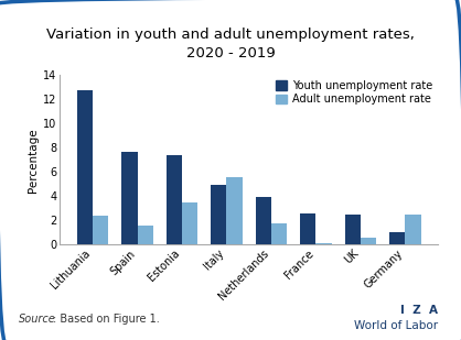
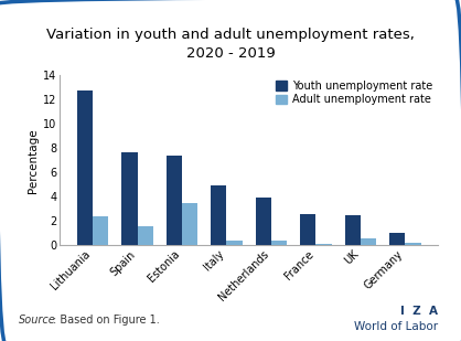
Adult unemployment rate/Italy: 5.6 -> 0.4
Adult unemployment rate/Netherlands: 1.8 -> 0.4
Adult unemployment rate/Germany: 2.5 -> 0.2
